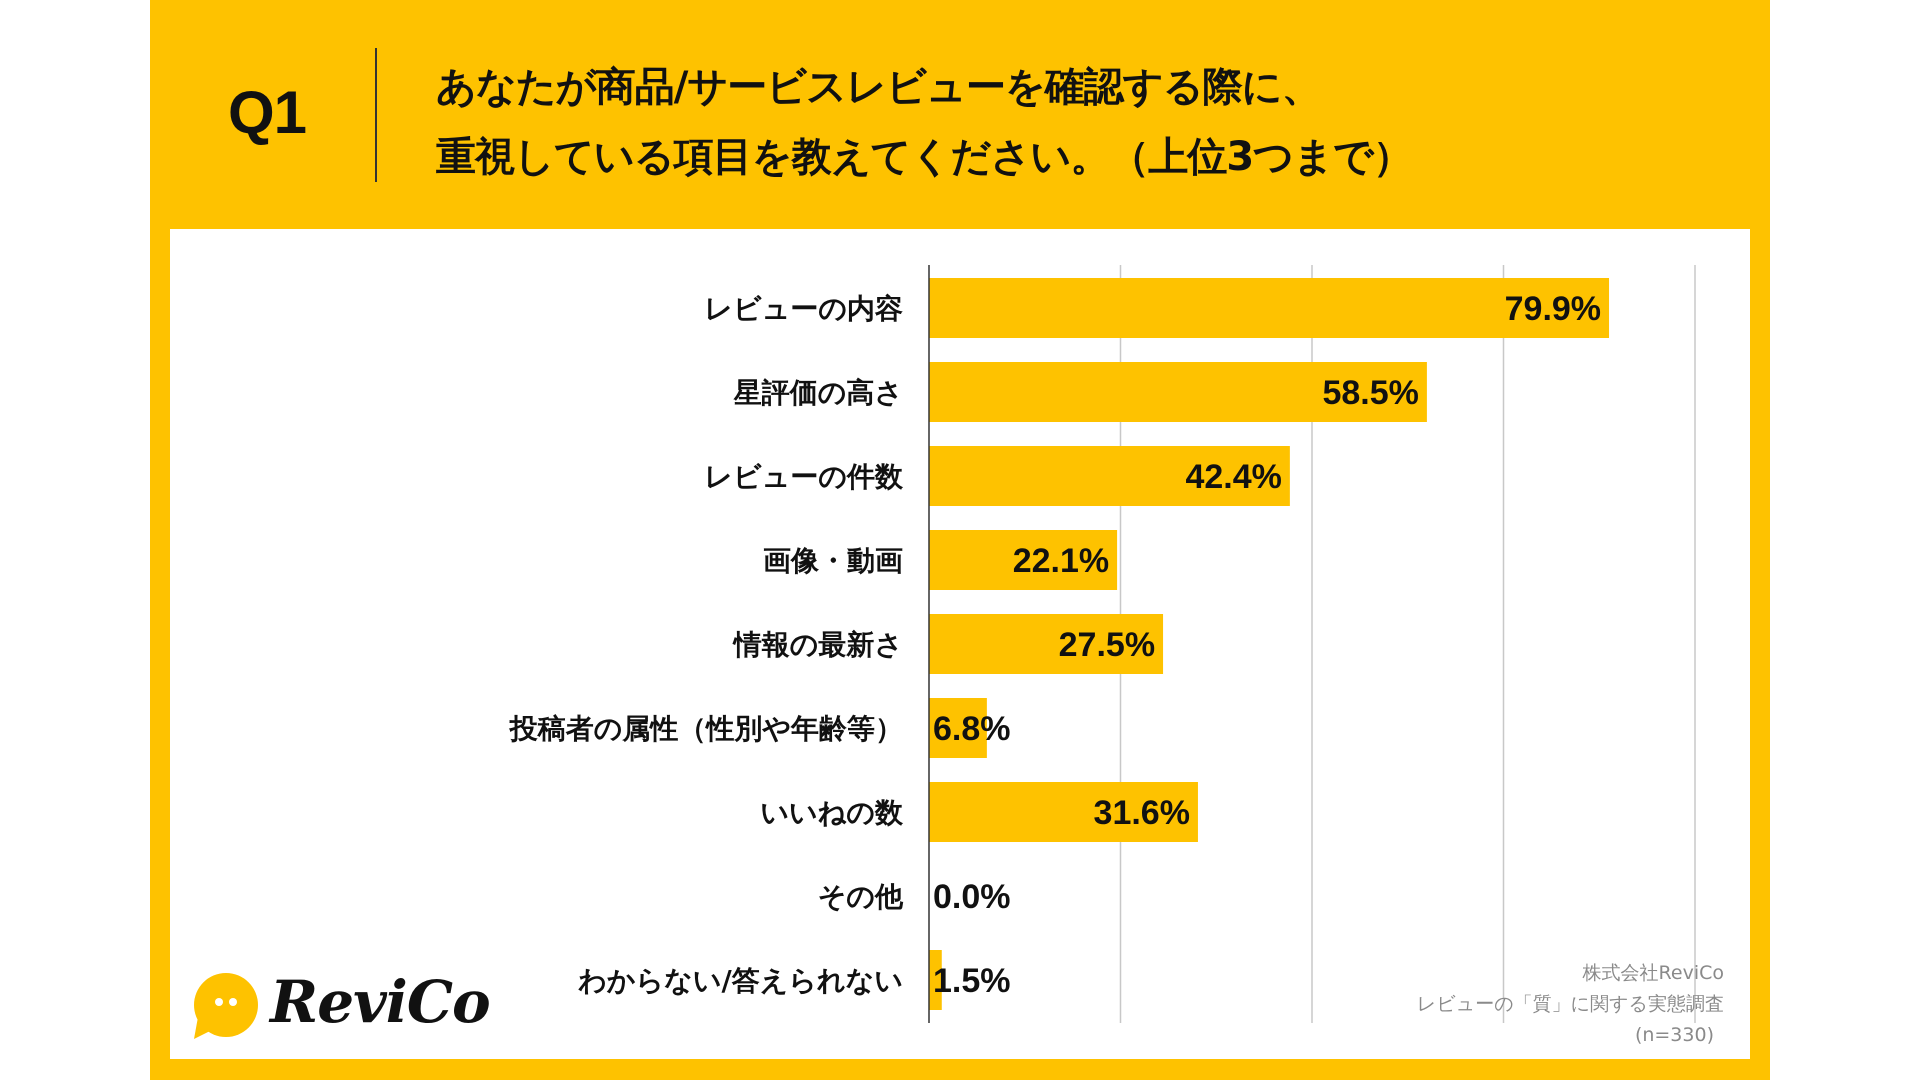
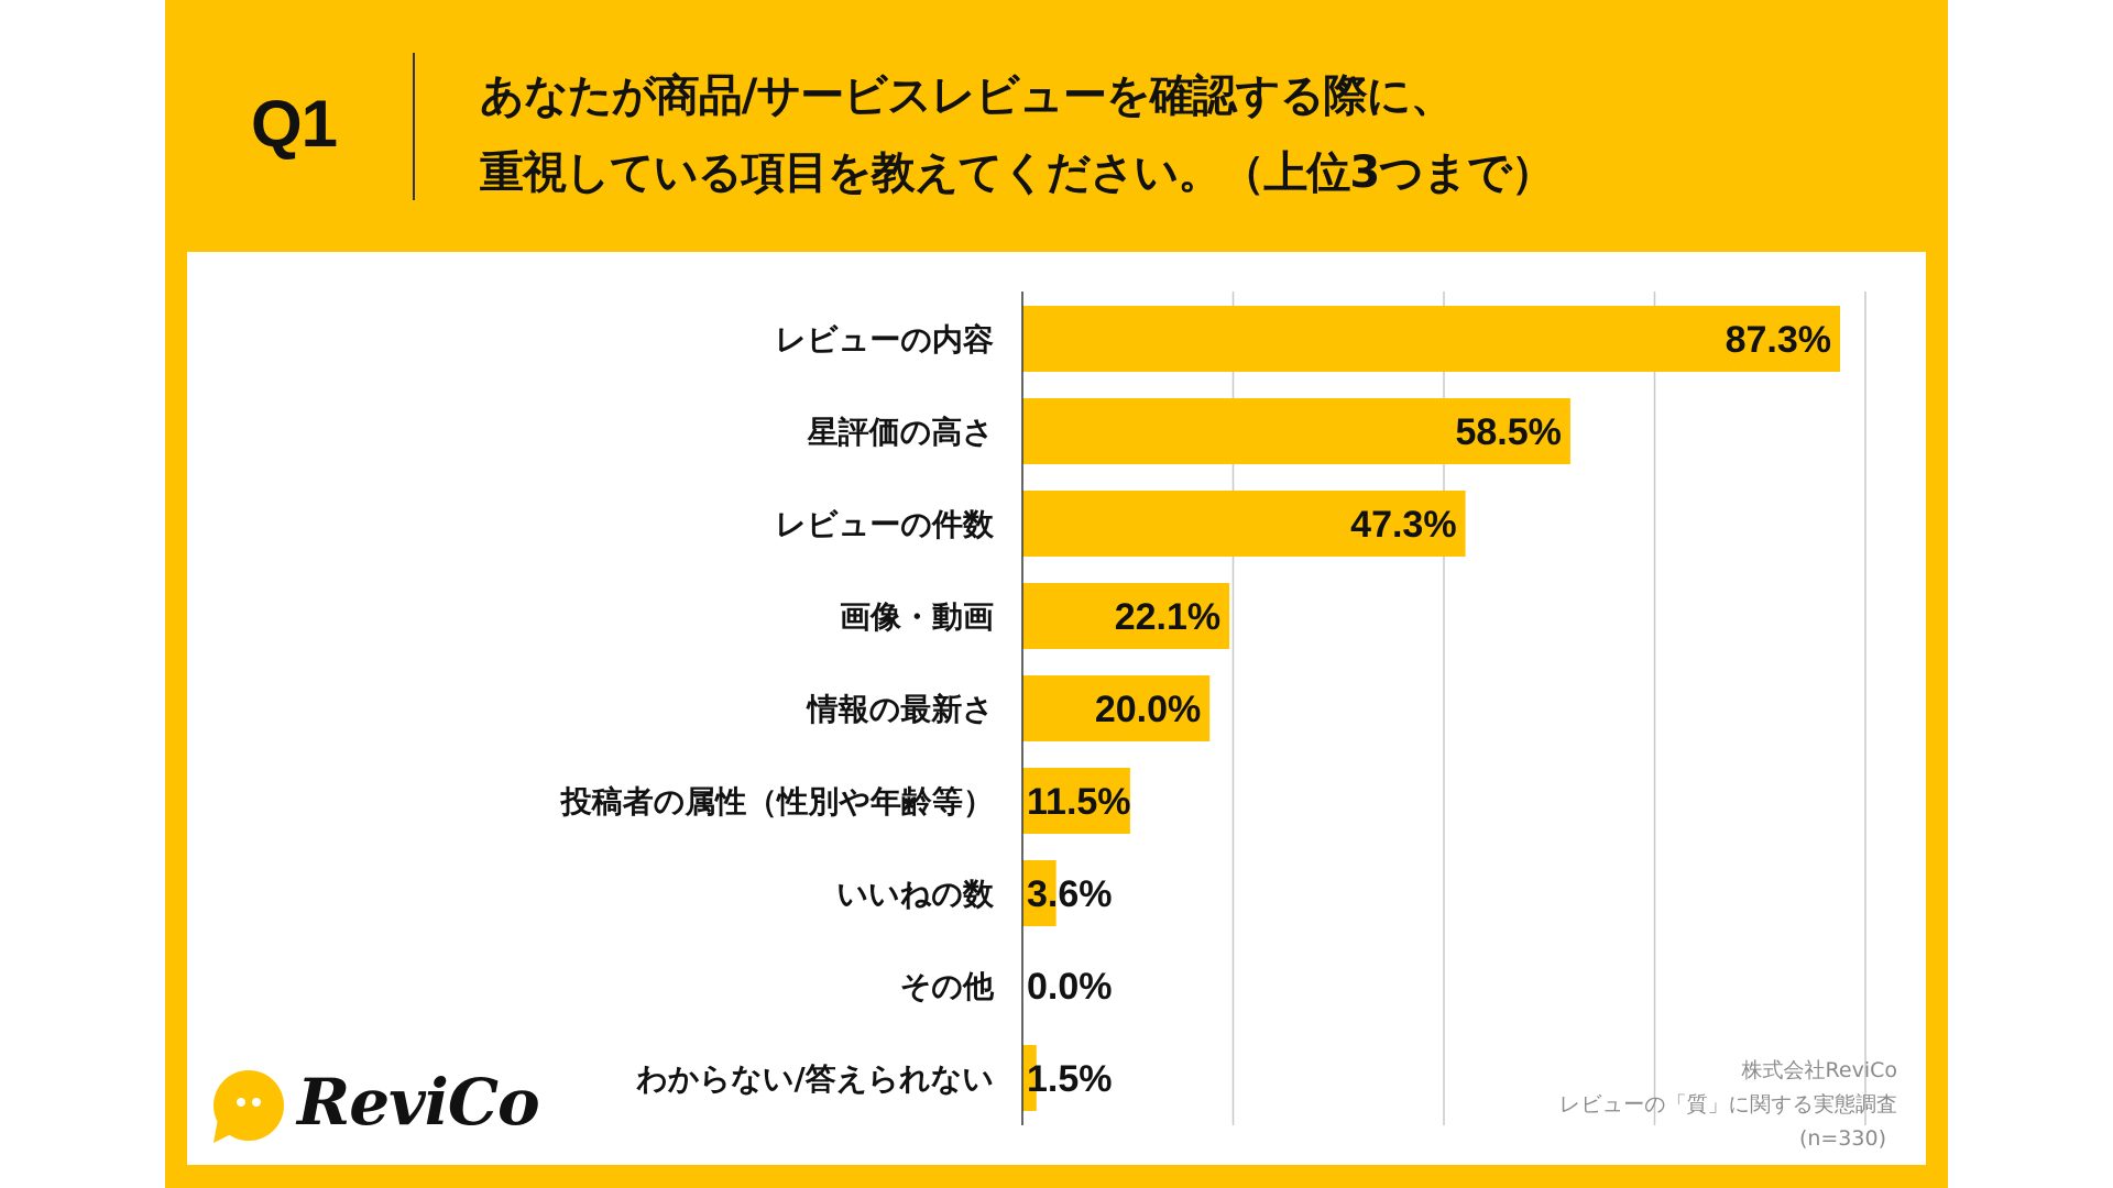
レビューの内容: 79.9% -> 87.3%
レビューの件数: 42.4% -> 47.3%
情報の最新さ: 27.5% -> 20.0%
投稿者の属性（性別や年齢等）: 6.8% -> 11.5%
いいねの数: 31.6% -> 3.6%
